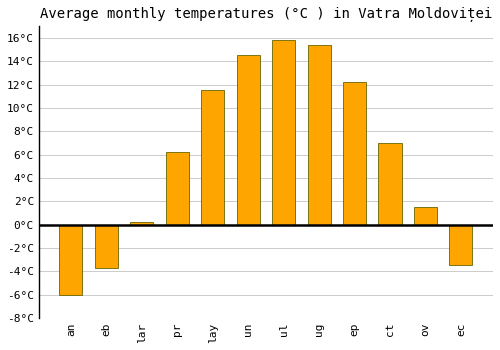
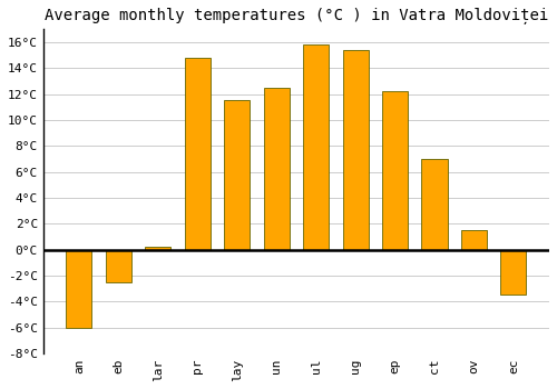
eb: -3.7°C -> -2.5°C
pr: 6.2°C -> 14.8°C
un: 14.5°C -> 12.5°C
